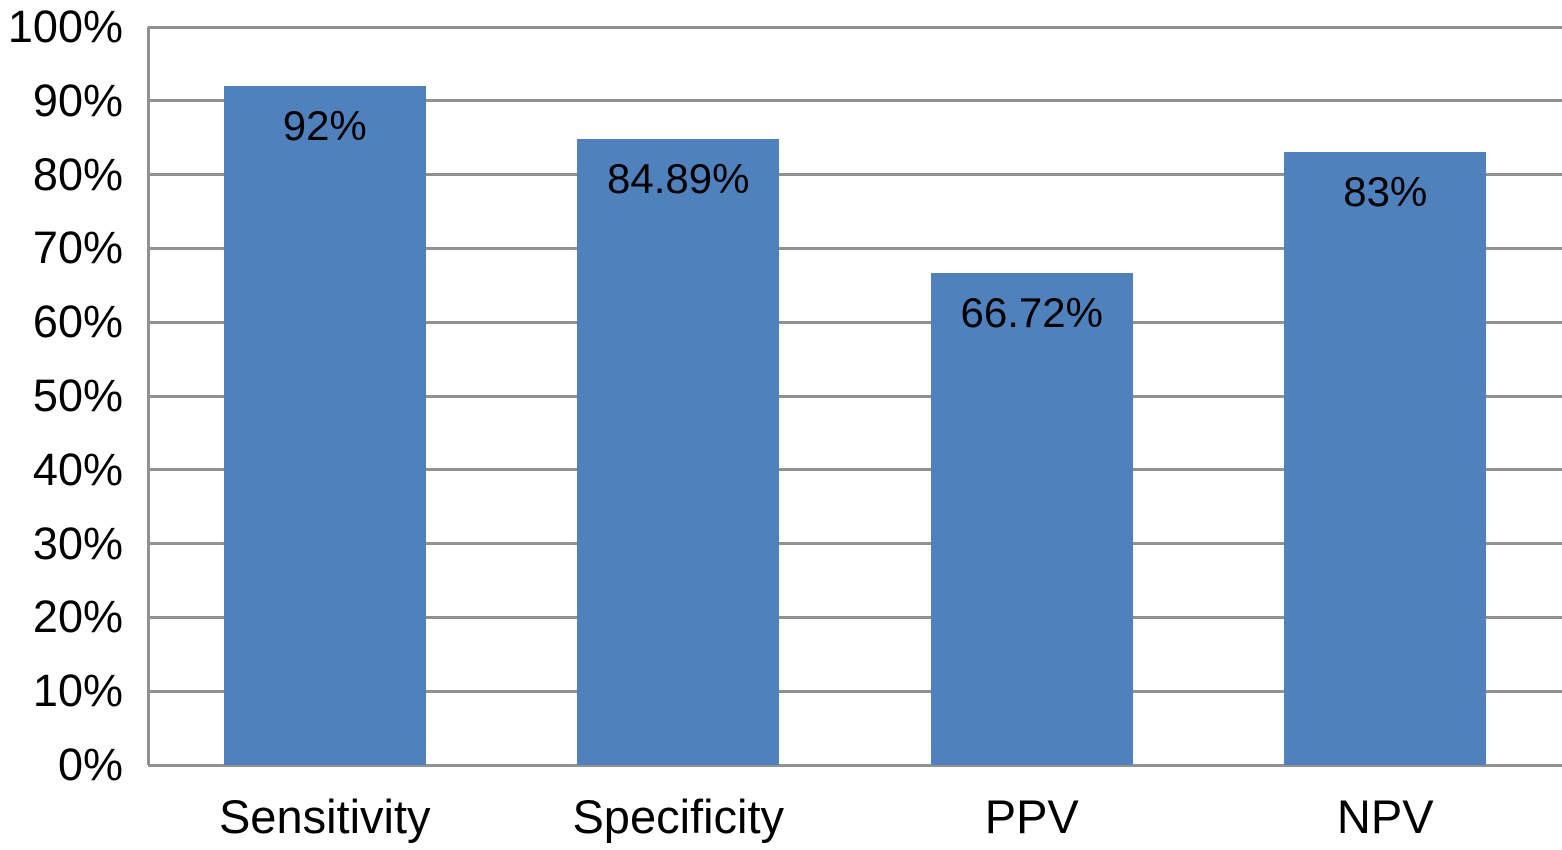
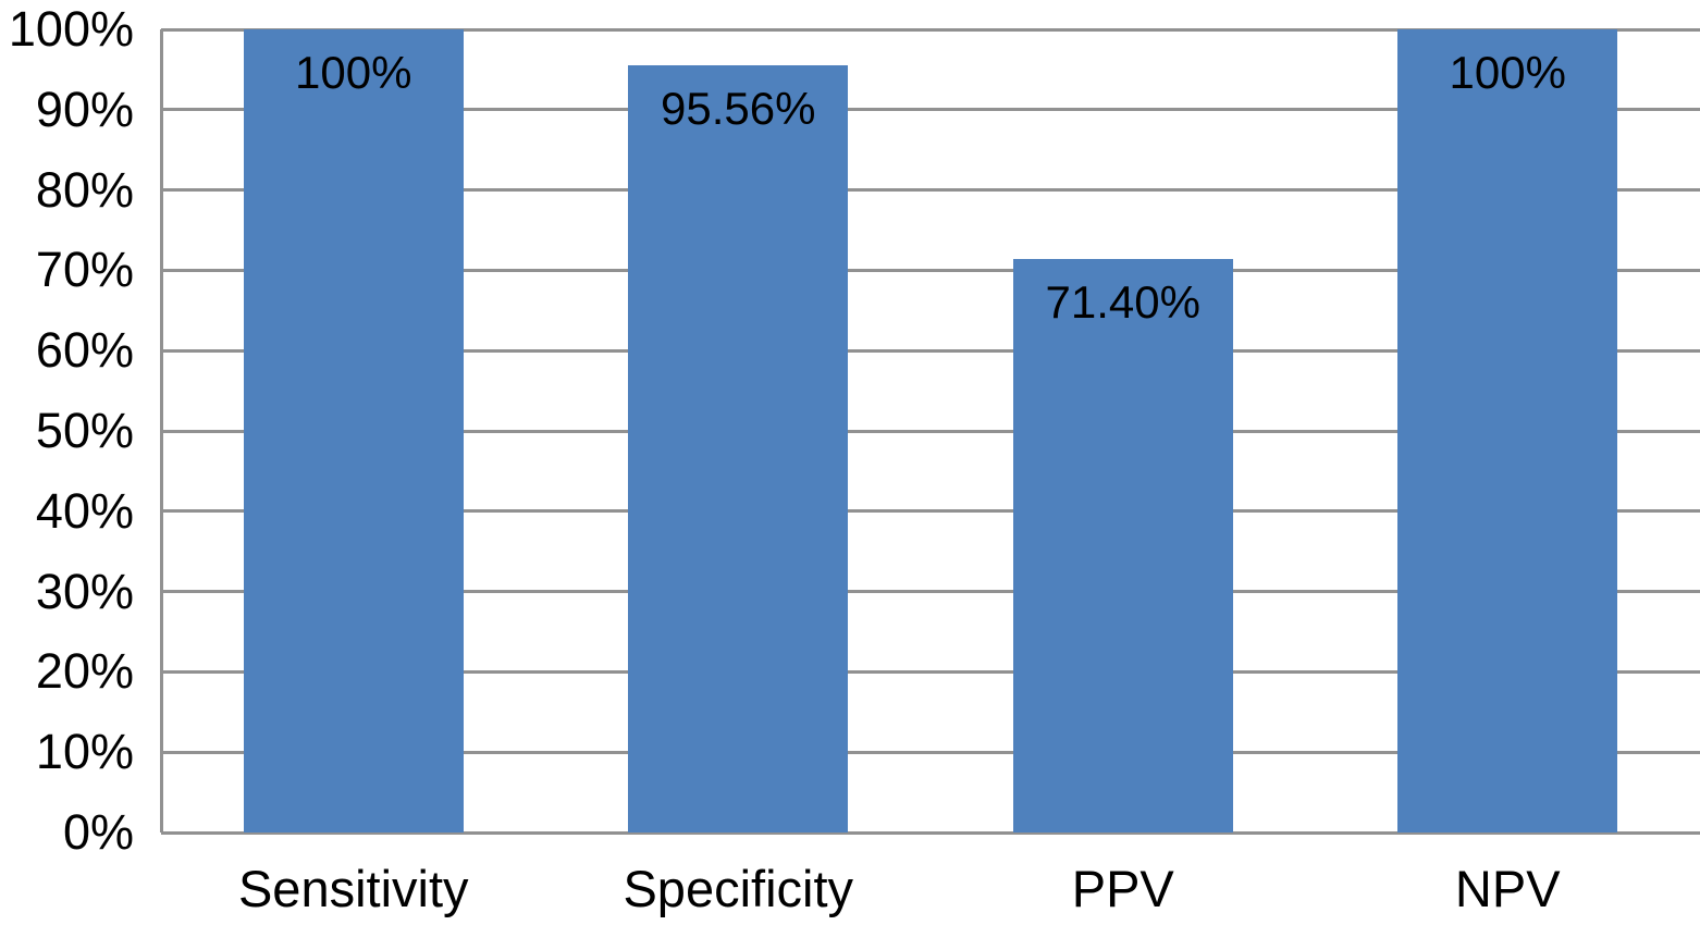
Sensitivity: 92% -> 100%
Specificity: 84.89% -> 95.56%
PPV: 66.72% -> 71.40%
NPV: 83% -> 100%
